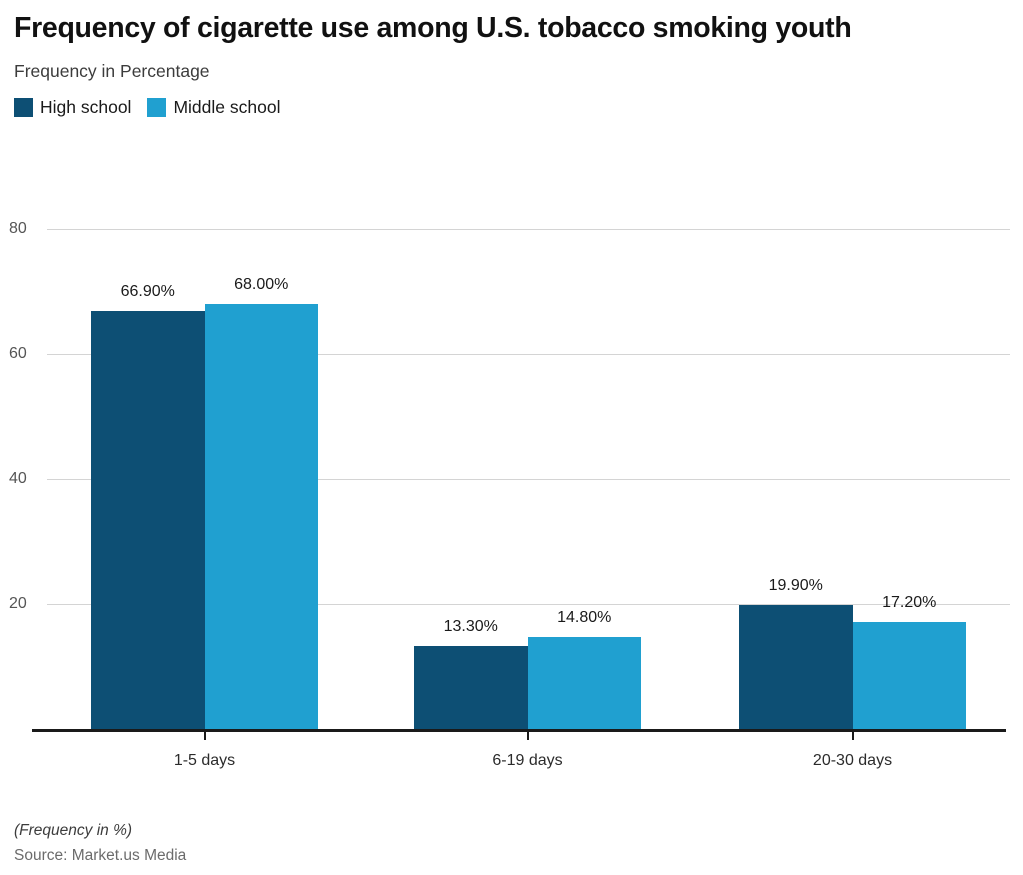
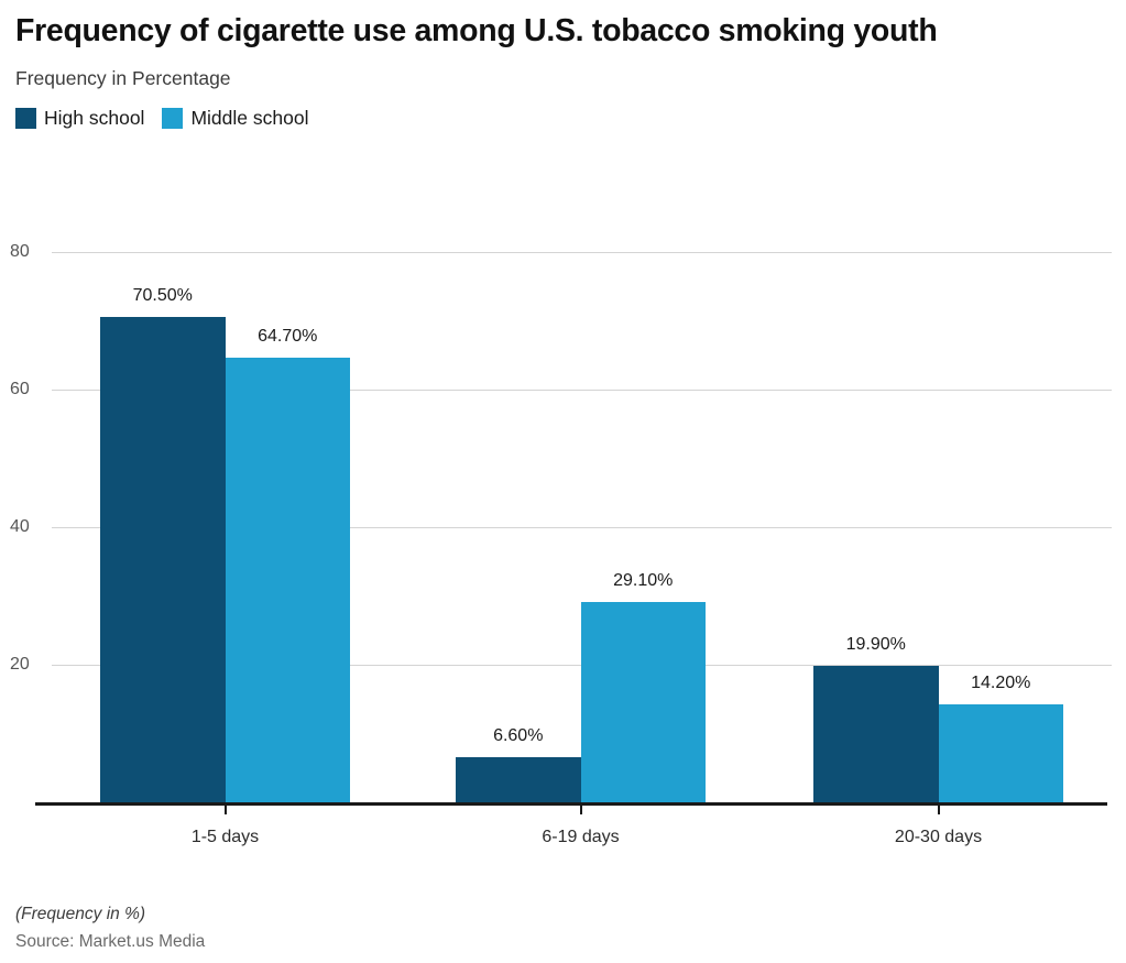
High school/1-5 days: 66.90% -> 70.50%
Middle school/1-5 days: 68.00% -> 64.70%
High school/6-19 days: 13.30% -> 6.60%
Middle school/6-19 days: 14.80% -> 29.10%
Middle school/20-30 days: 17.20% -> 14.20%
